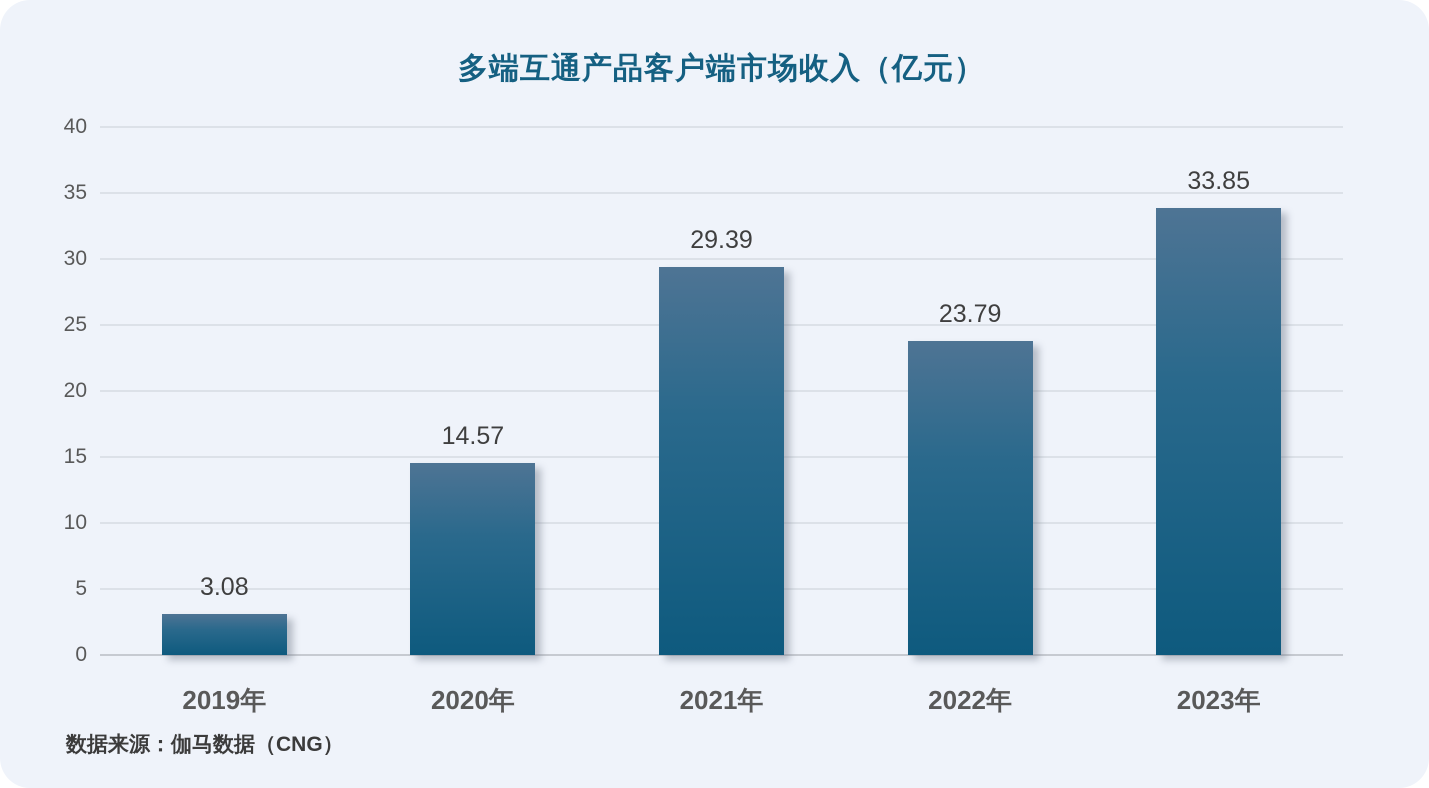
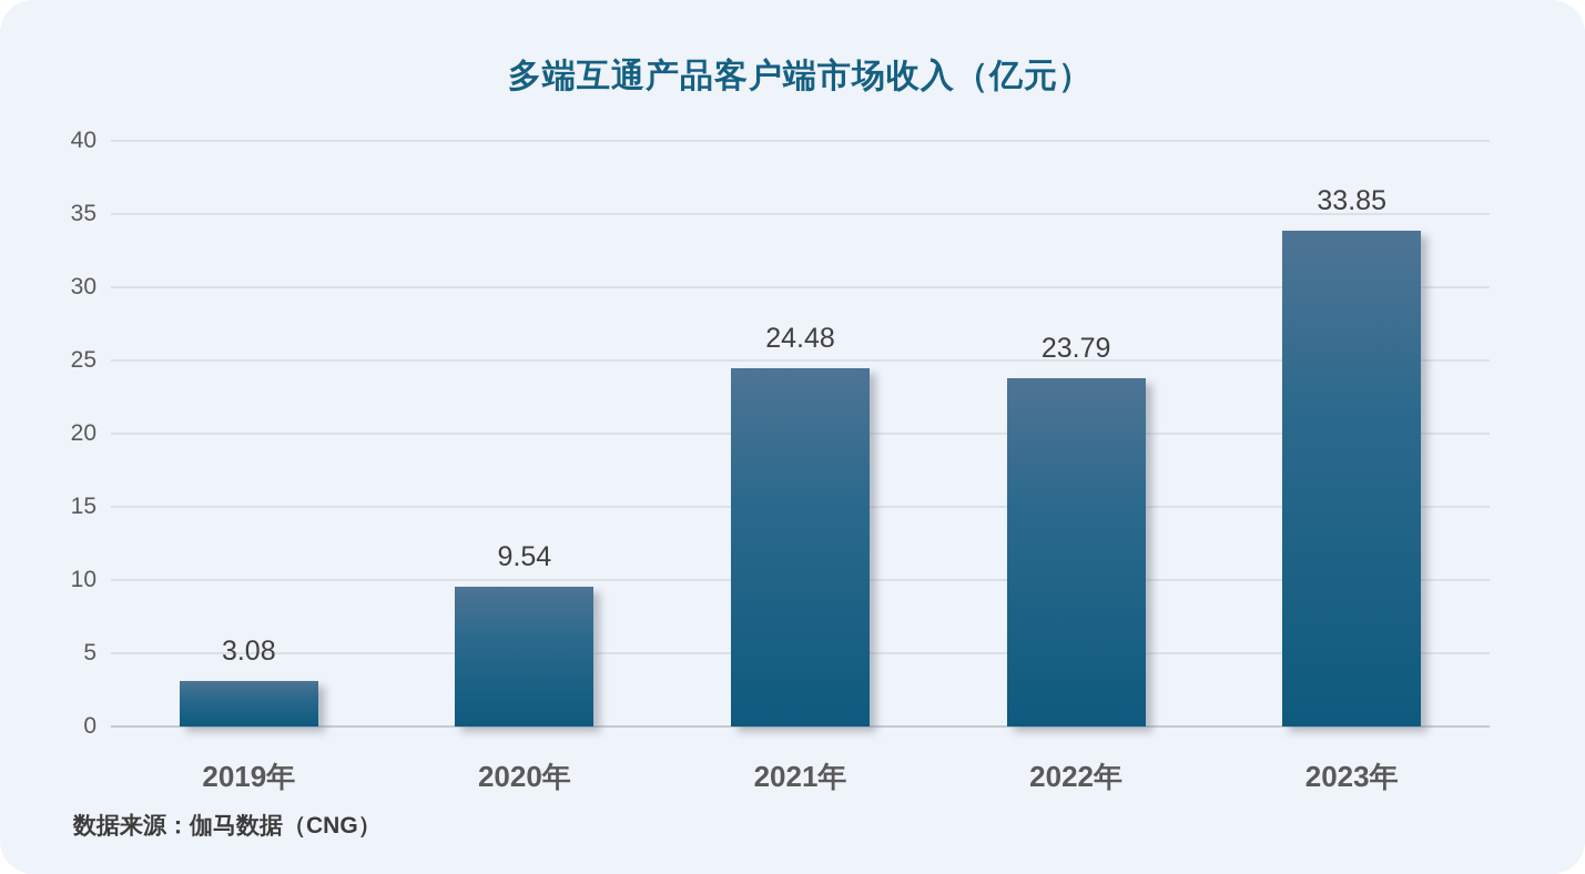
2020年: 14.57 -> 9.54
2021年: 29.39 -> 24.48
